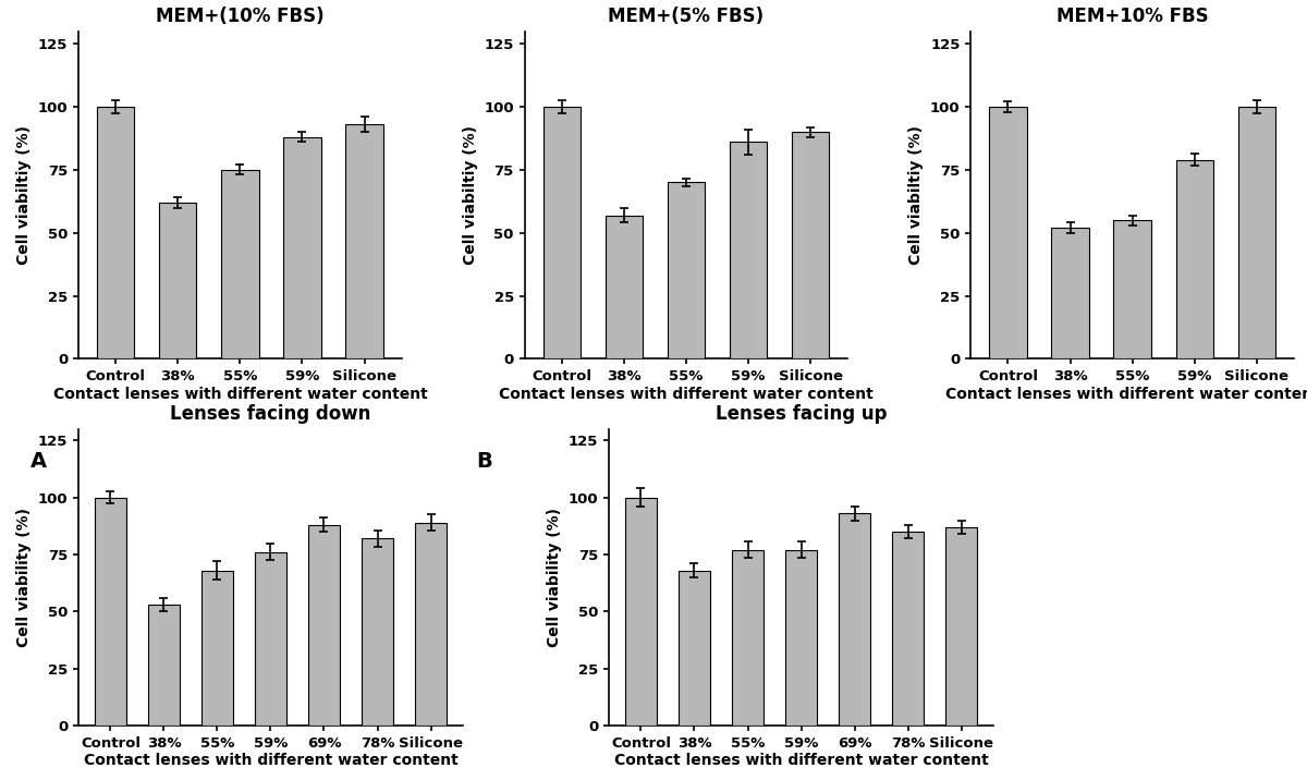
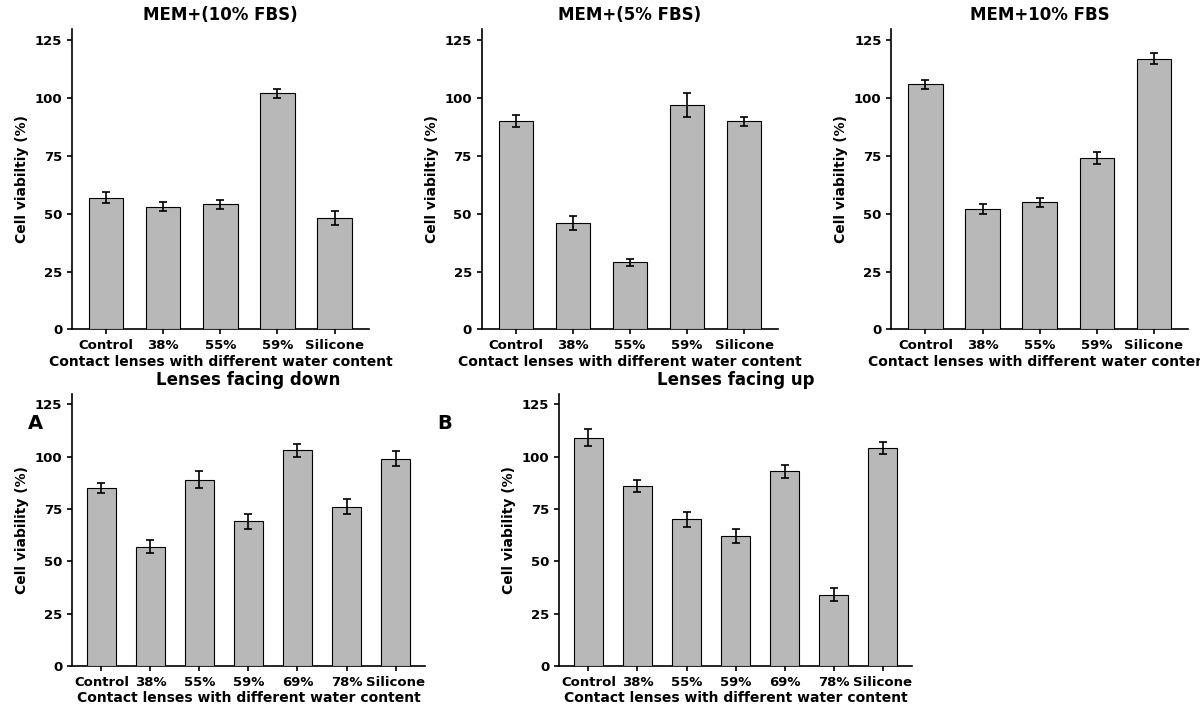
MEM+(10% FBS)/Control: 100 -> 57
MEM+(10% FBS)/38%: 62 -> 53
MEM+(10% FBS)/55%: 75 -> 54
MEM+(10% FBS)/59%: 88 -> 102
MEM+(10% FBS)/Silicone: 93 -> 48
MEM+(5% FBS)/Control: 100 -> 90
MEM+(5% FBS)/38%: 57 -> 46
MEM+(5% FBS)/55%: 70 -> 29
MEM+(5% FBS)/59%: 86 -> 97
MEM+10% FBS/Control: 100 -> 106
MEM+10% FBS/59%: 79 -> 74
MEM+10% FBS/Silicone: 100 -> 117
Lenses facing down/Control: 100 -> 85
Lenses facing down/38%: 53 -> 57
Lenses facing down/55%: 68 -> 89
Lenses facing down/59%: 76 -> 69
Lenses facing down/69%: 88 -> 103
Lenses facing down/78%: 82 -> 76
Lenses facing down/Silicone: 89 -> 99
Lenses facing up/Control: 100 -> 109
Lenses facing up/38%: 68 -> 86
Lenses facing up/55%: 77 -> 70
Lenses facing up/59%: 77 -> 62
Lenses facing up/78%: 85 -> 34
Lenses facing up/Silicone: 87 -> 104
